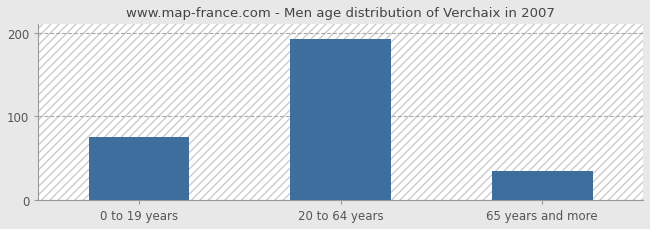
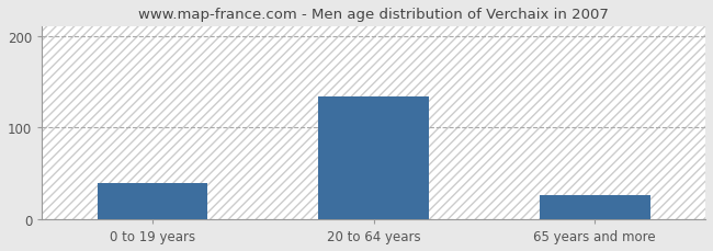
0 to 19 years: 75 -> 40
20 to 64 years: 192 -> 134
65 years and more: 35 -> 26
